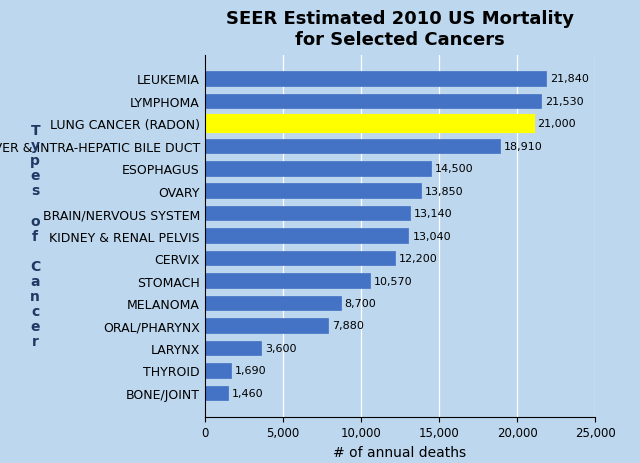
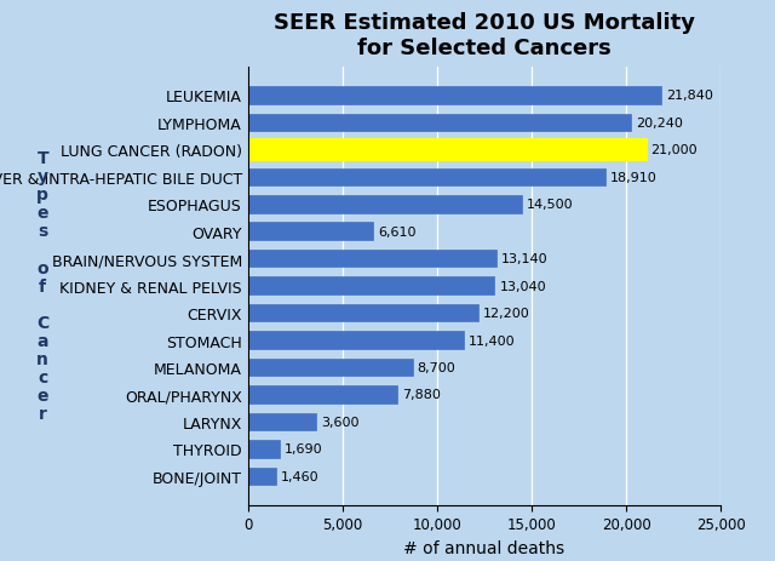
LYMPHOMA: 21,530 -> 20,240
OVARY: 13,850 -> 6,610
STOMACH: 10,570 -> 11,400
